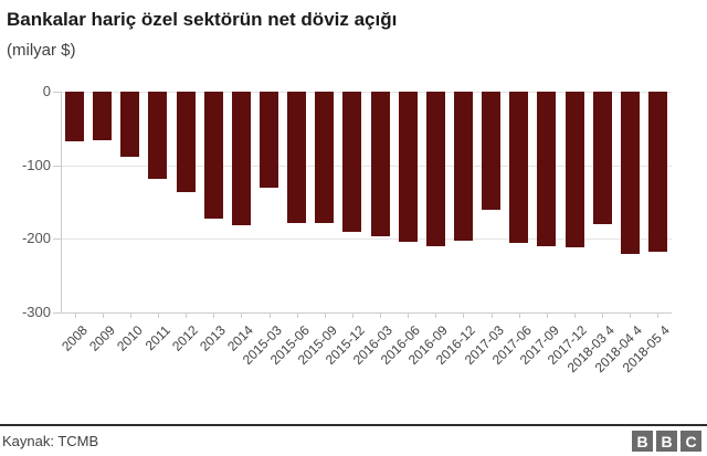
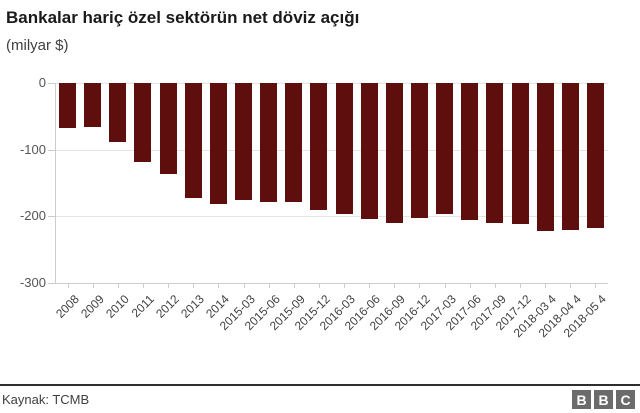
2015-03: -130 -> -180
2017-03: -160 -> -200
2018-03 4: -180 -> -220
